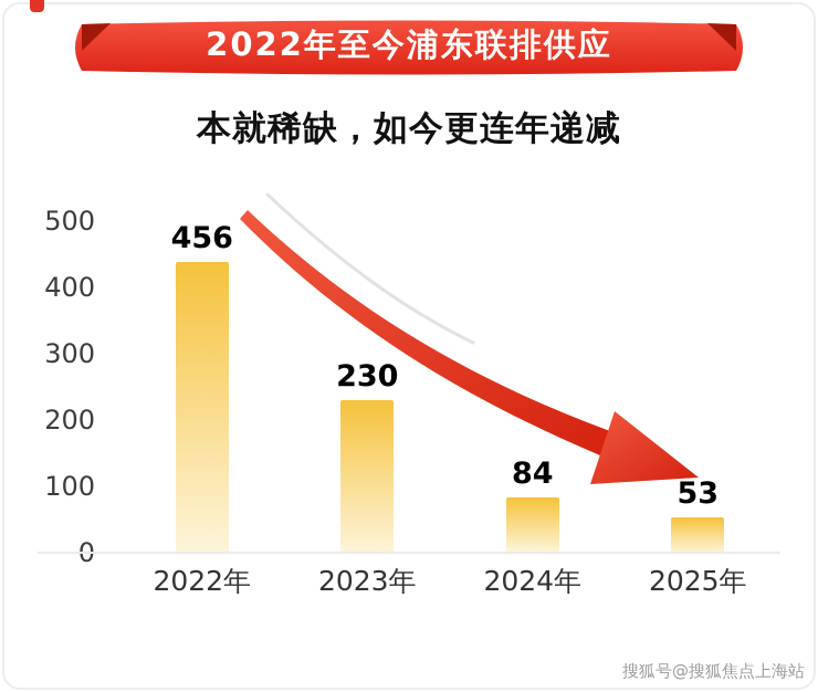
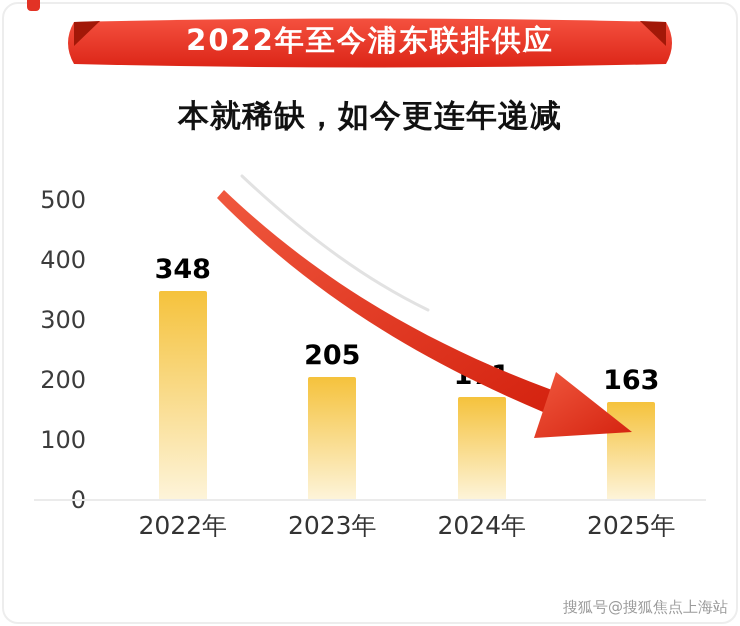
2022年: 456 -> 348
2023年: 230 -> 205
2024年: 84 -> 171
2025年: 53 -> 163
